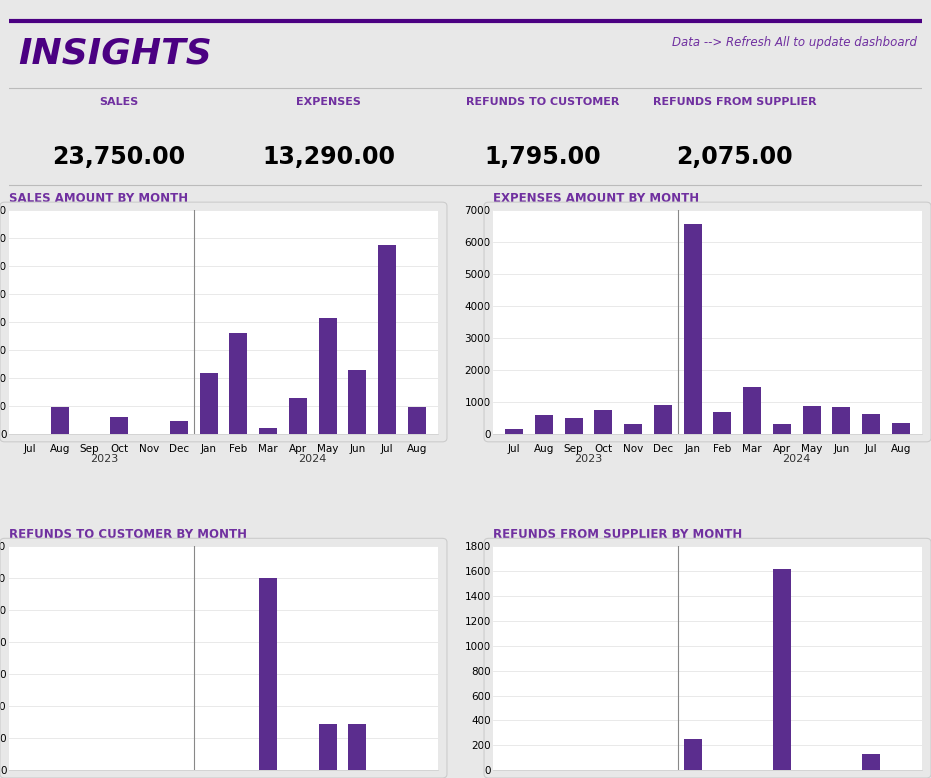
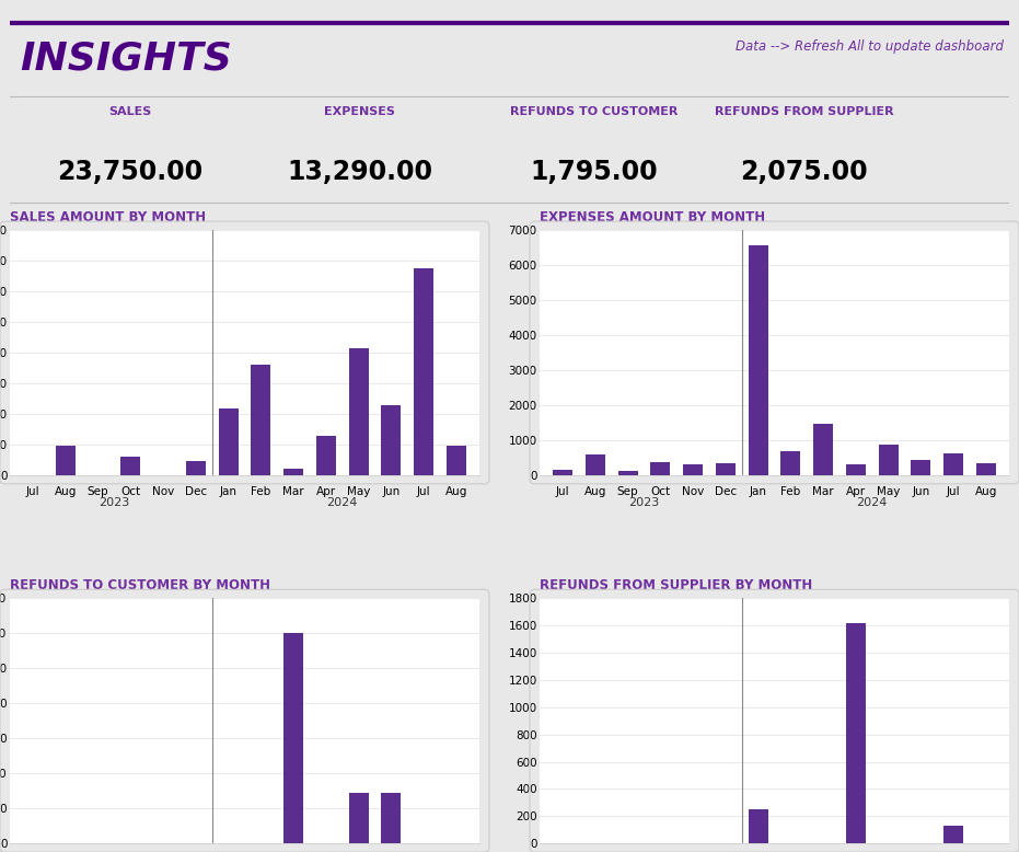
EXPENSES AMOUNT BY MONTH/Sep: 500 -> 120
EXPENSES AMOUNT BY MONTH/Oct: 750 -> 380
EXPENSES AMOUNT BY MONTH/Dec: 900 -> 360
EXPENSES AMOUNT BY MONTH/Jun: 850 -> 450
